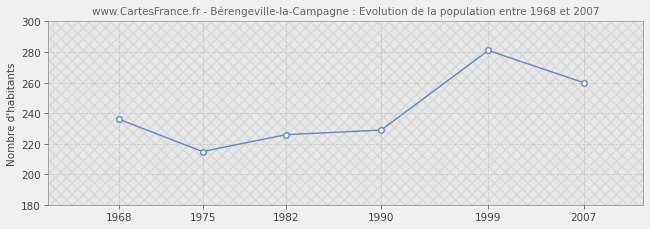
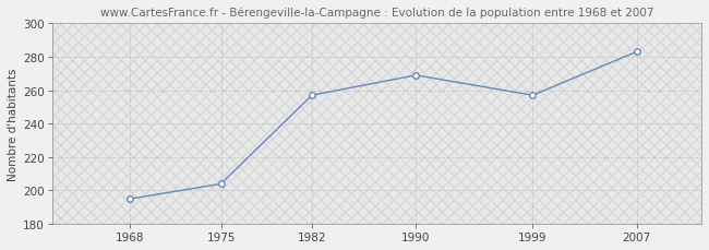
1968: 236 -> 195
1975: 215 -> 204
1982: 226 -> 257
1990: 229 -> 269
1999: 281 -> 257
2007: 260 -> 283
